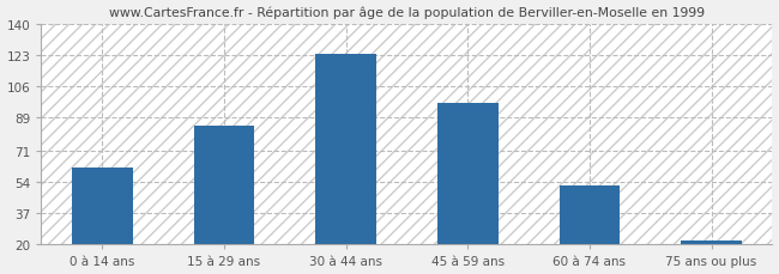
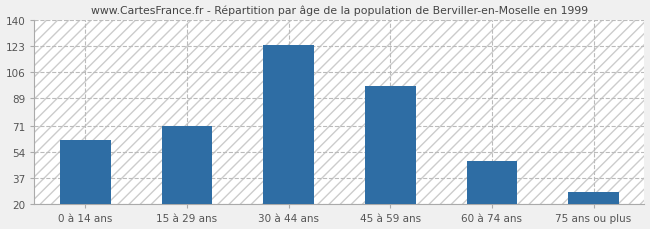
15 à 29 ans: 85 -> 71
60 à 74 ans: 52 -> 48
75 ans ou plus: 22 -> 28
